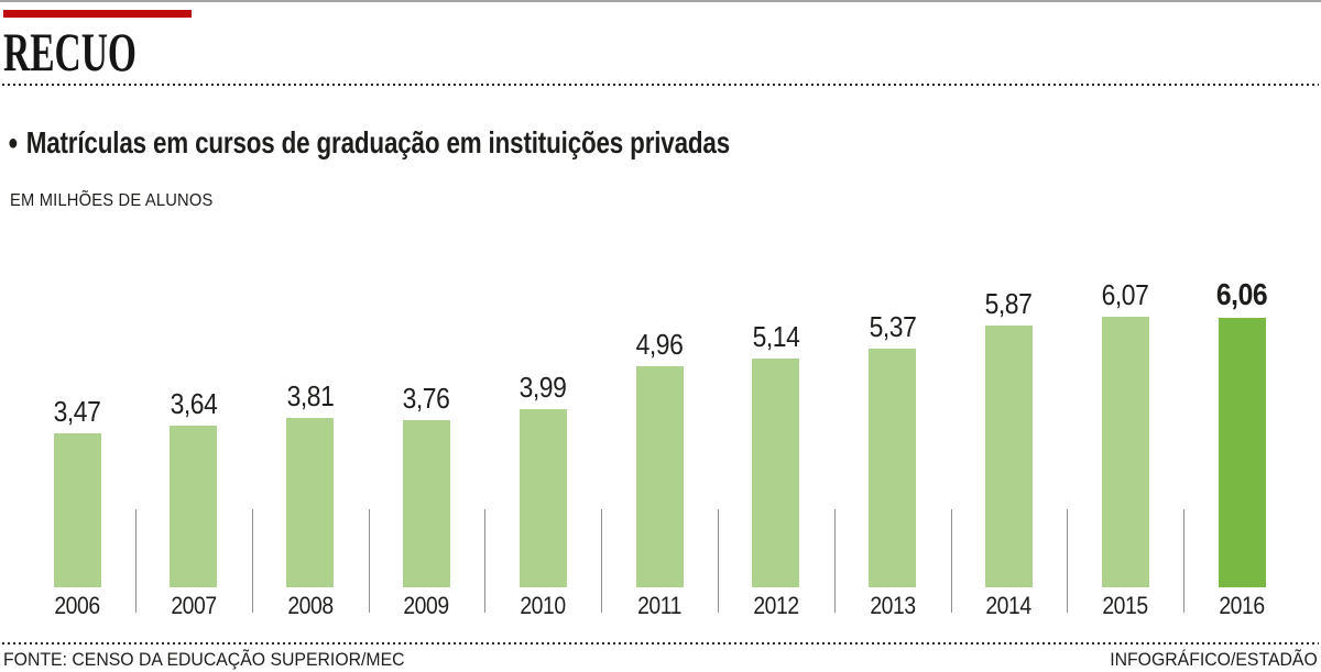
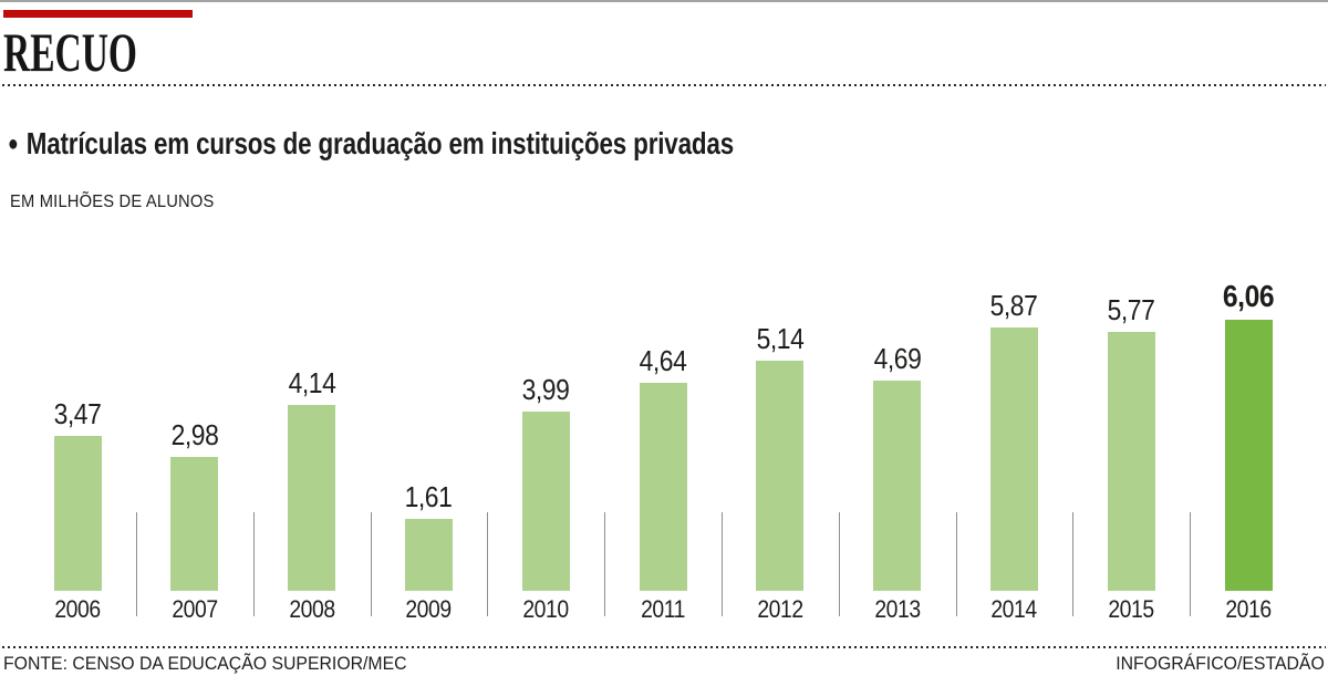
2007: 3,64 -> 2,98
2008: 3,81 -> 4,14
2009: 3,76 -> 1,61
2011: 4,96 -> 4,64
2013: 5,37 -> 4,69
2015: 6,07 -> 5,77
